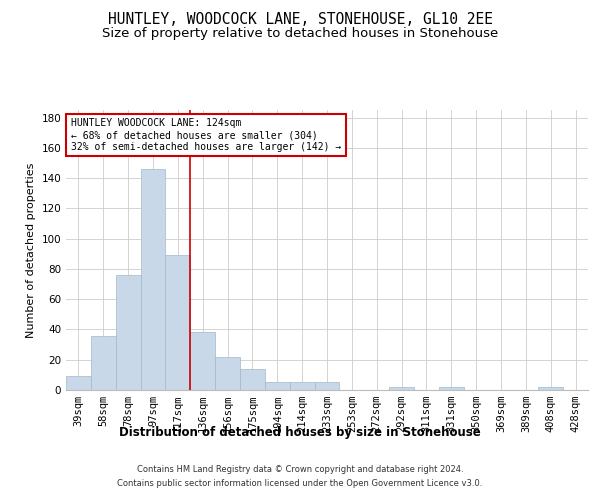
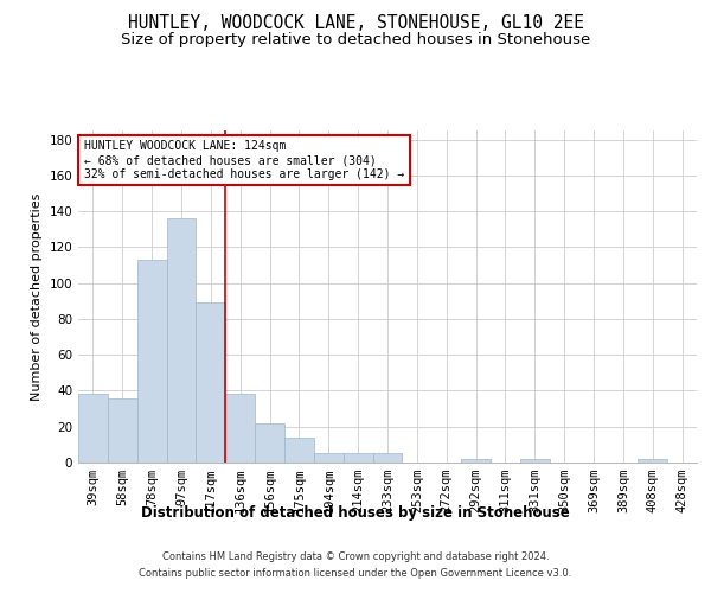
39sqm: 9 -> 38
78sqm: 76 -> 113
97sqm: 146 -> 136
